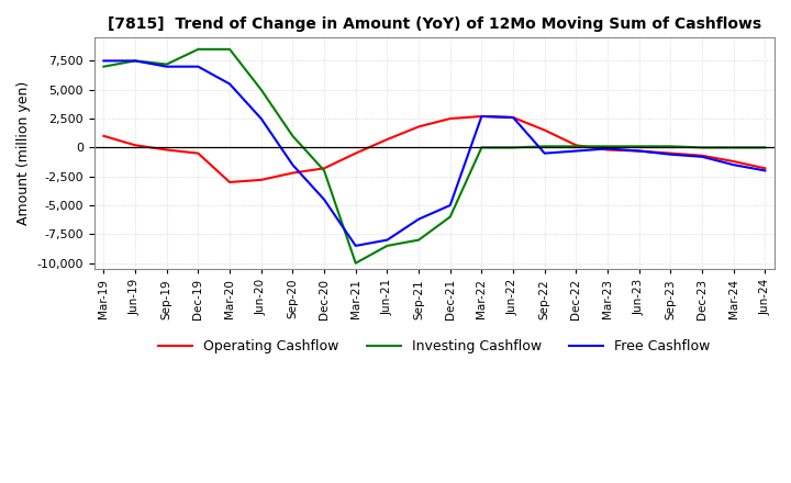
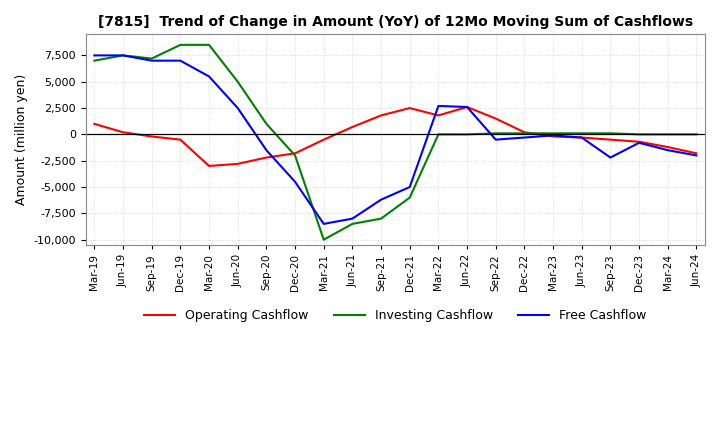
Operating Cashflow/Mar-22: 2,700 -> 1,800
Free Cashflow/Sep-23: -600 -> -2,200
